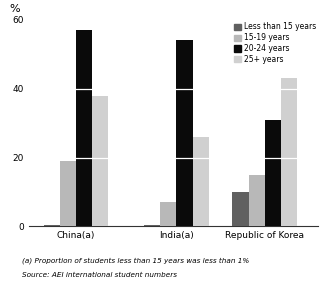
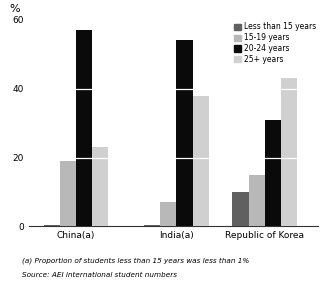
25+ years/China(a): 38 -> 23
25+ years/India(a): 26 -> 38
